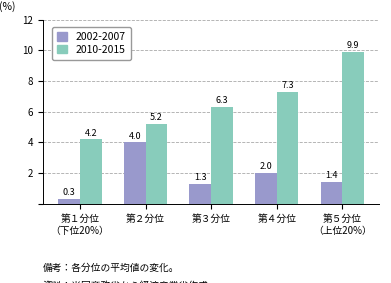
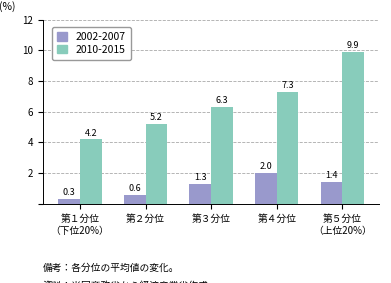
2002-2007/第２分位: 4.0 -> 0.6
